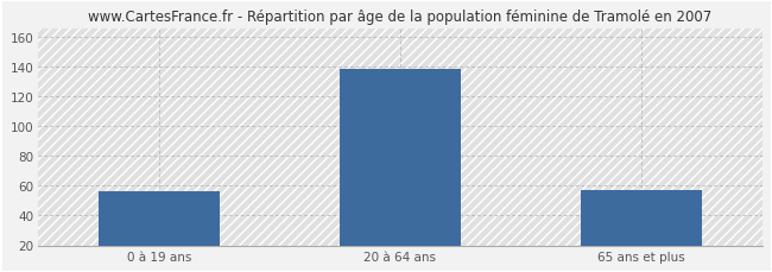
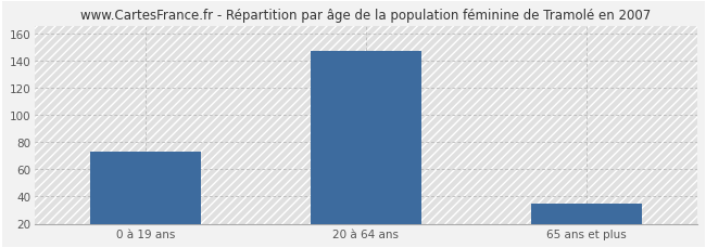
0 à 19 ans: 56 -> 73
20 à 64 ans: 138 -> 147
65 ans et plus: 57 -> 35
